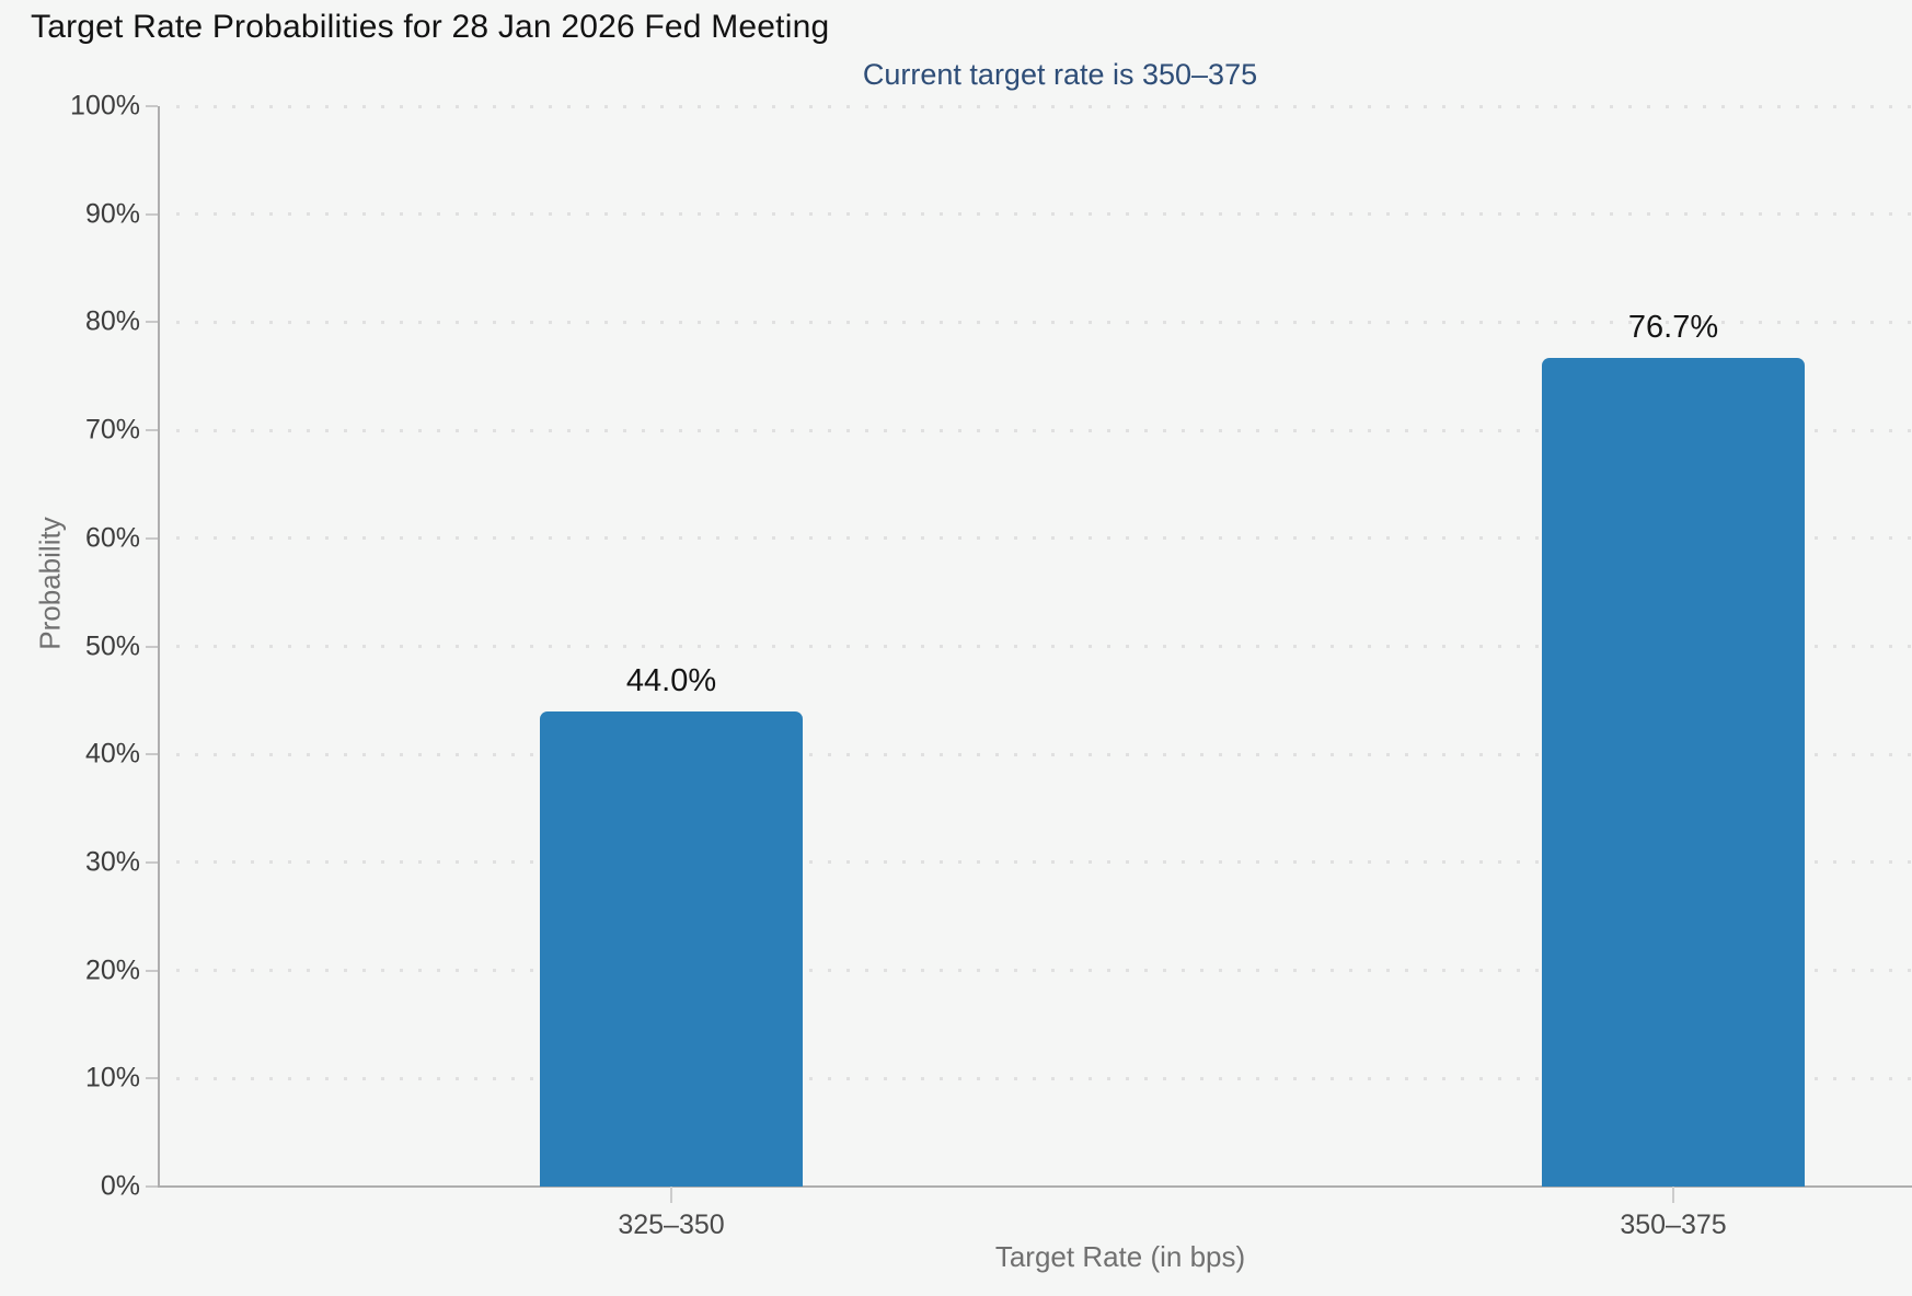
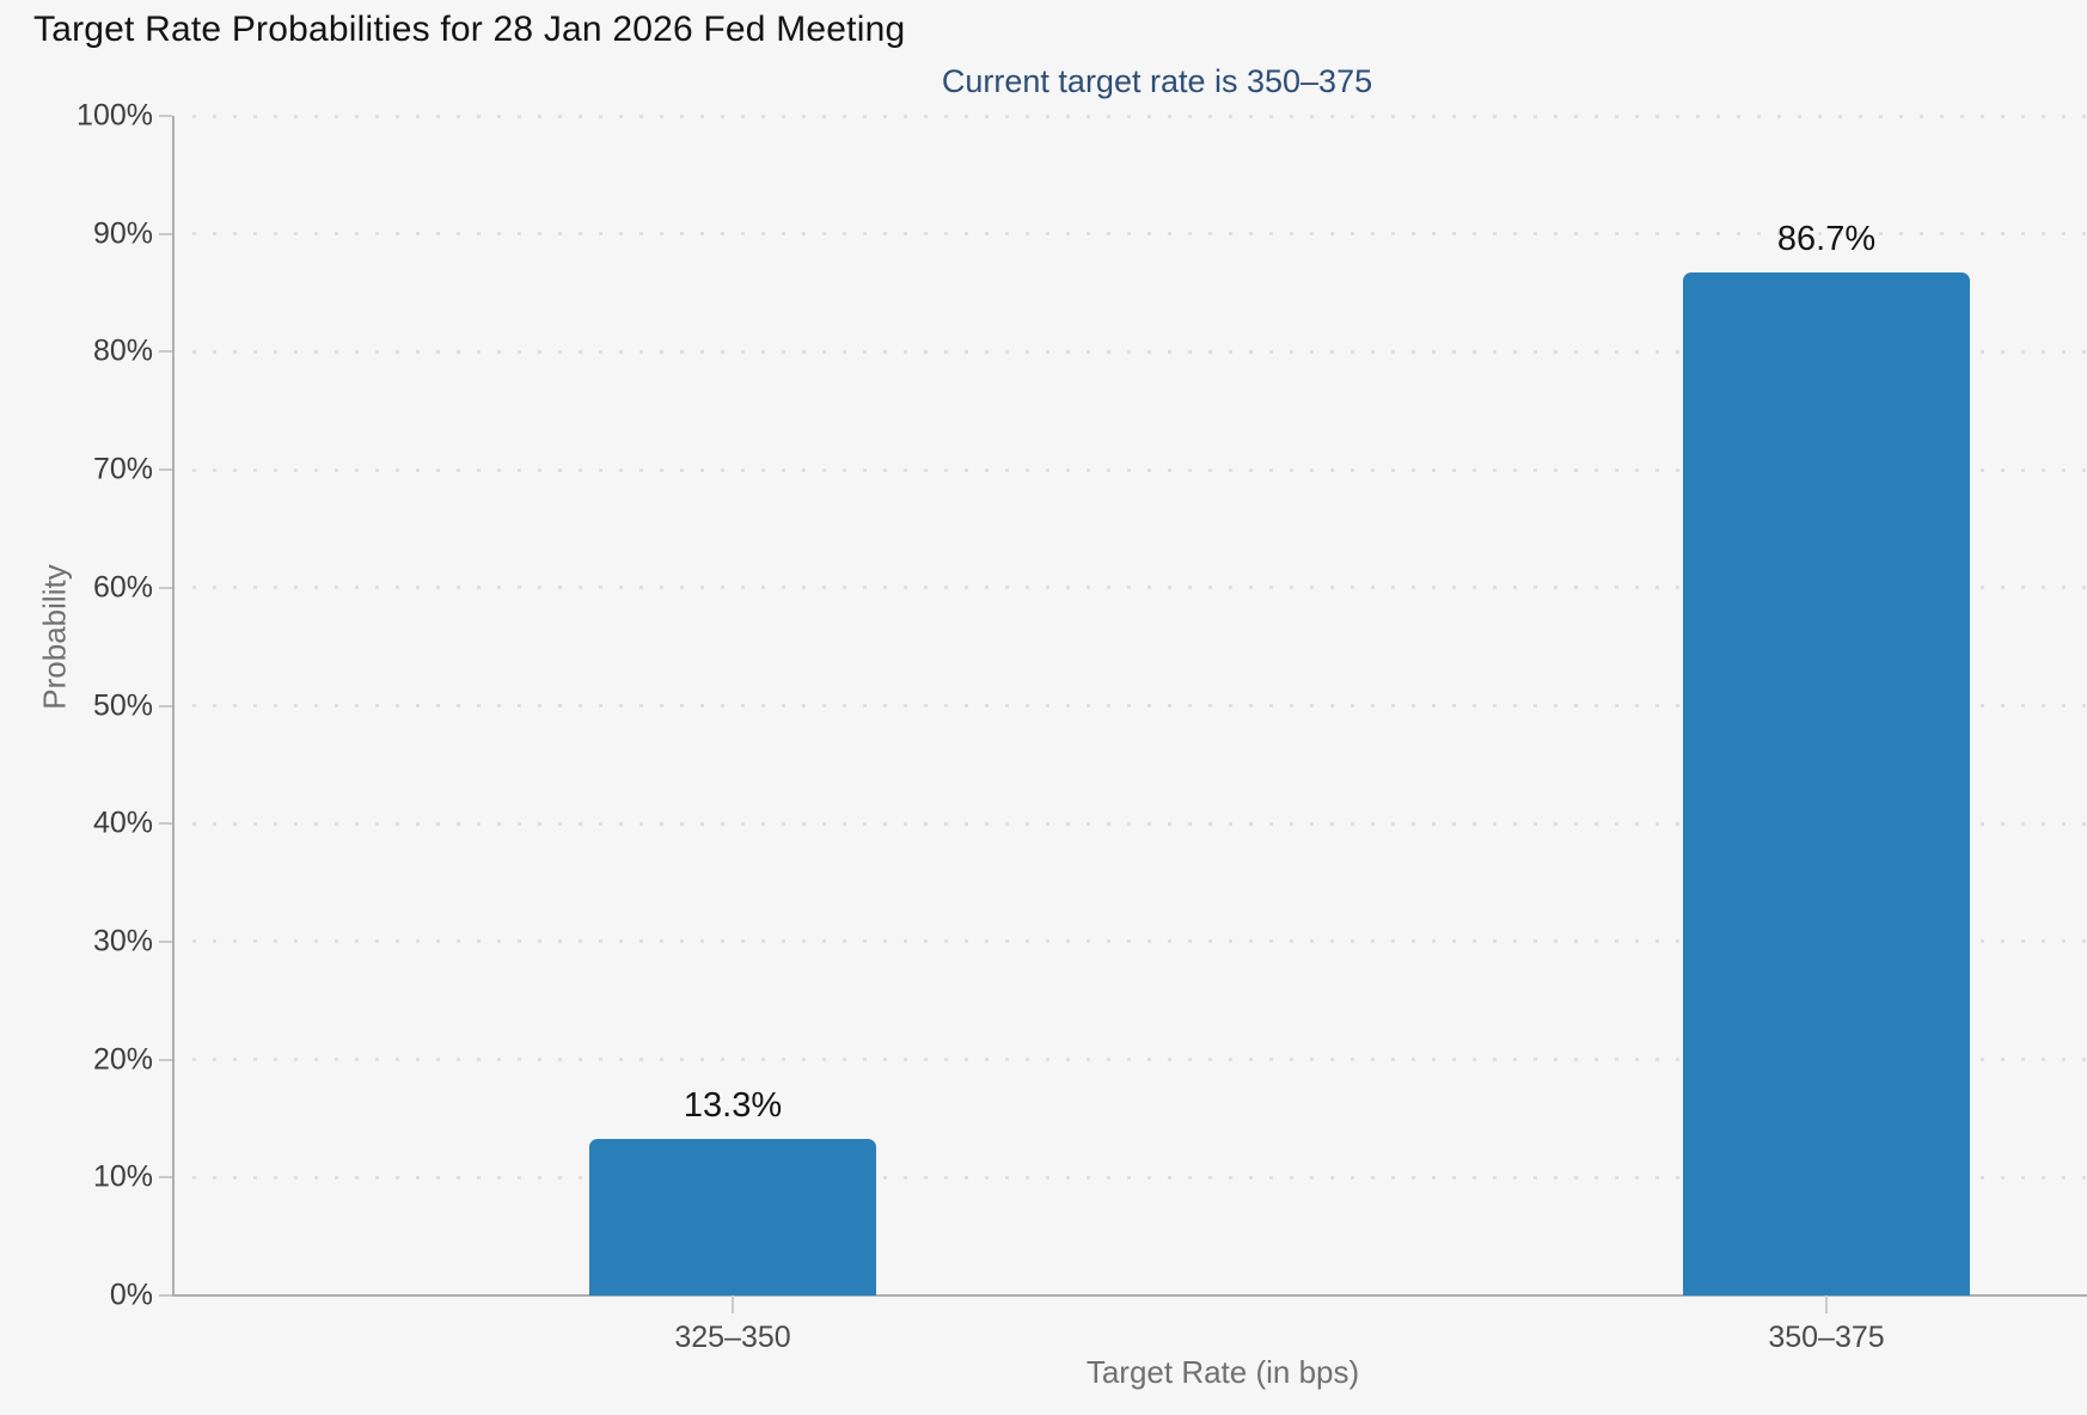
325–350: 44.0% -> 13.3%
350–375: 76.7% -> 86.7%
